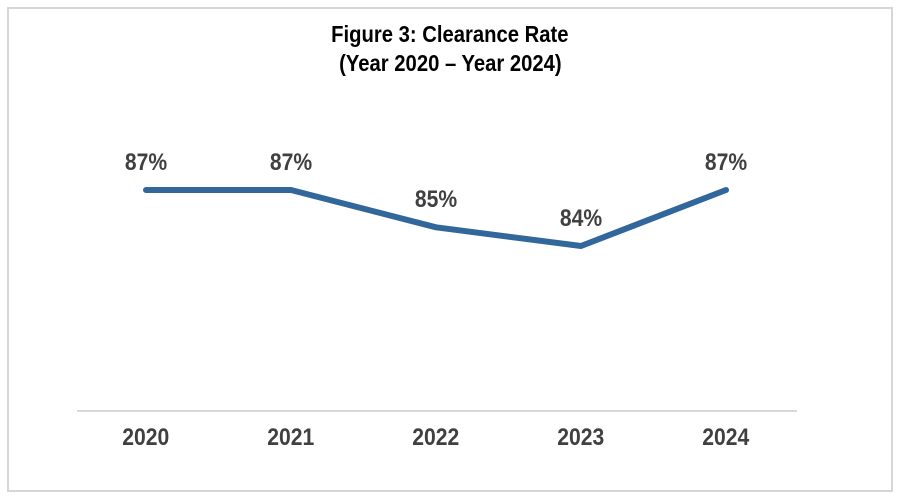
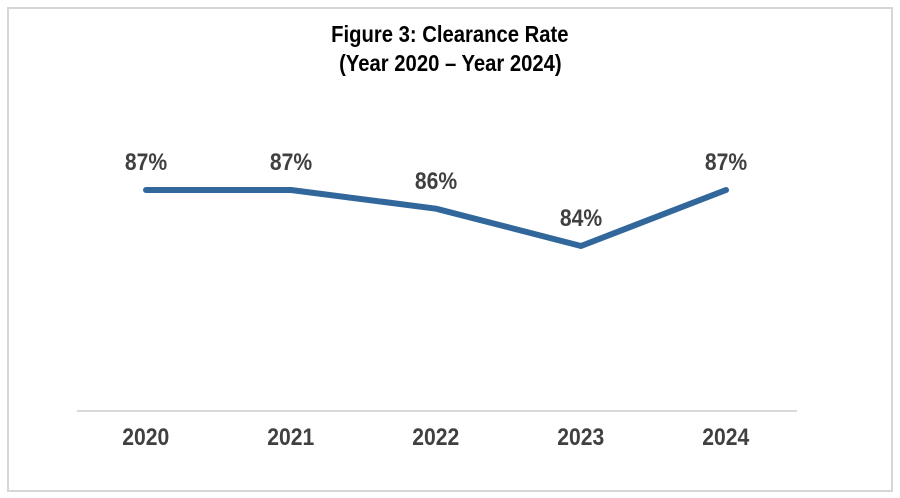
2022: 85% -> 86%
